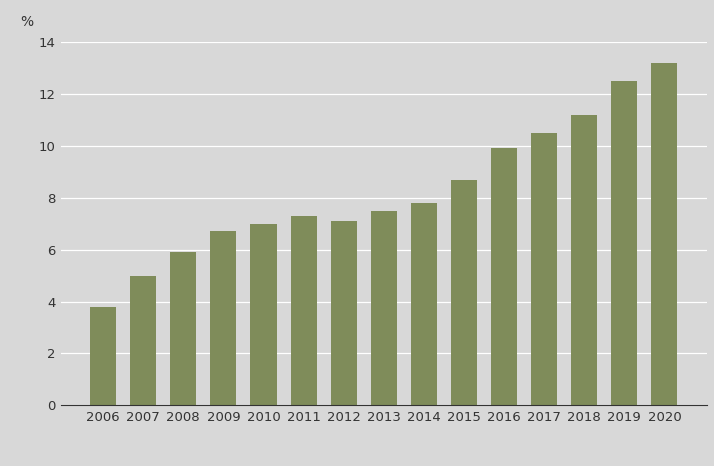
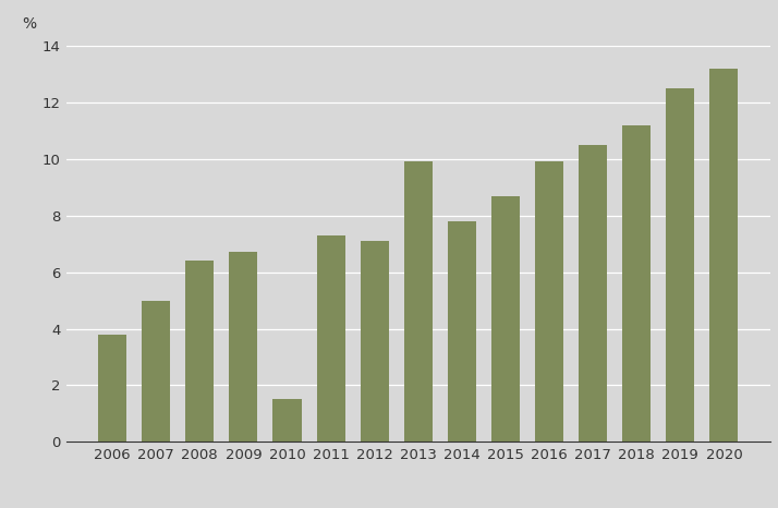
2008: 5.9 -> 6.4
2010: 7.0 -> 1.5
2013: 7.5 -> 9.9
